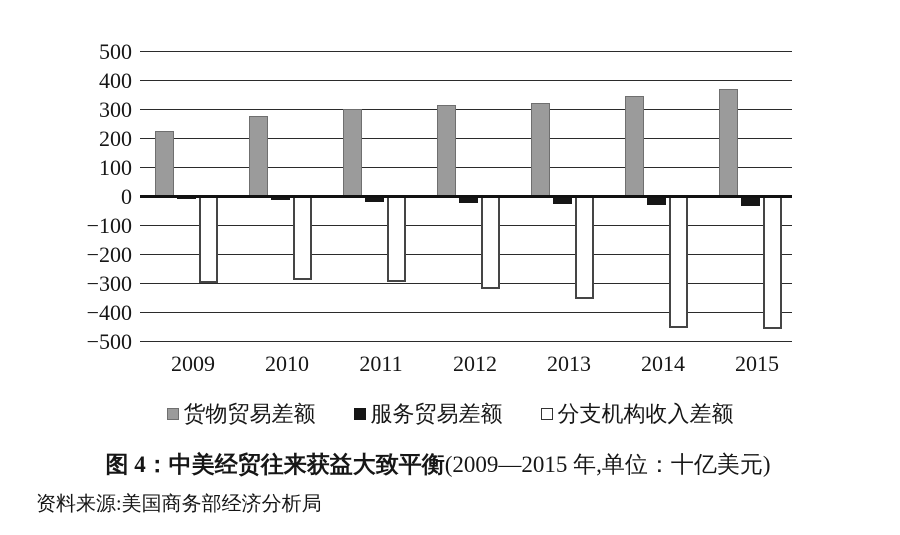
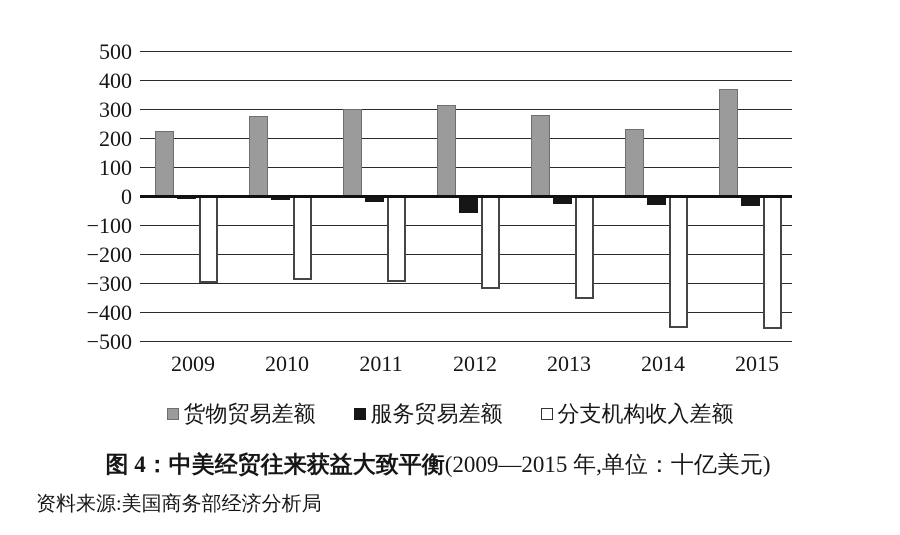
服务贸易差额/2012: -20 -> -60
货物贸易差额/2013: 320 -> 280
货物贸易差额/2014: 340 -> 230
